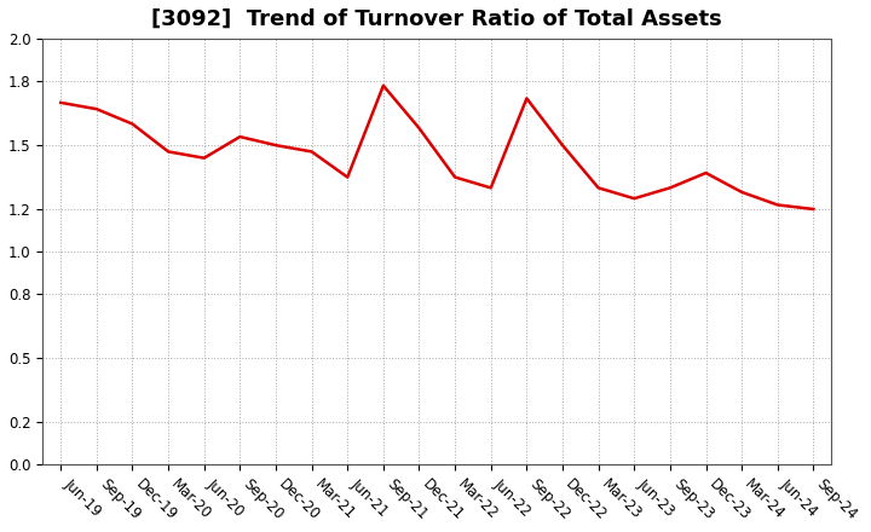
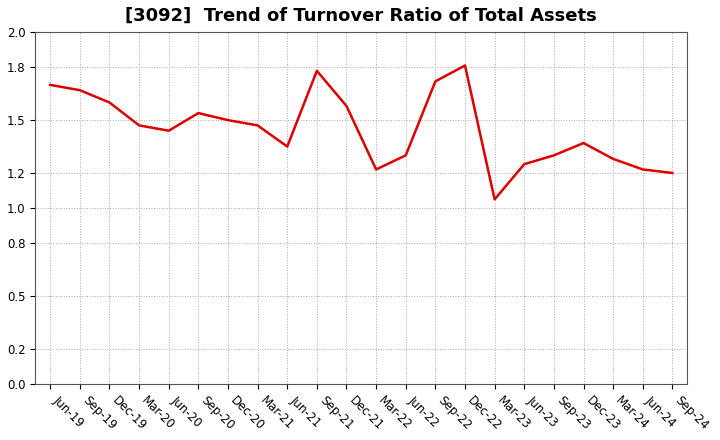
Mar-22: 1.35 -> 1.22
Dec-22: 1.50 -> 1.81
Mar-23: 1.30 -> 1.05
